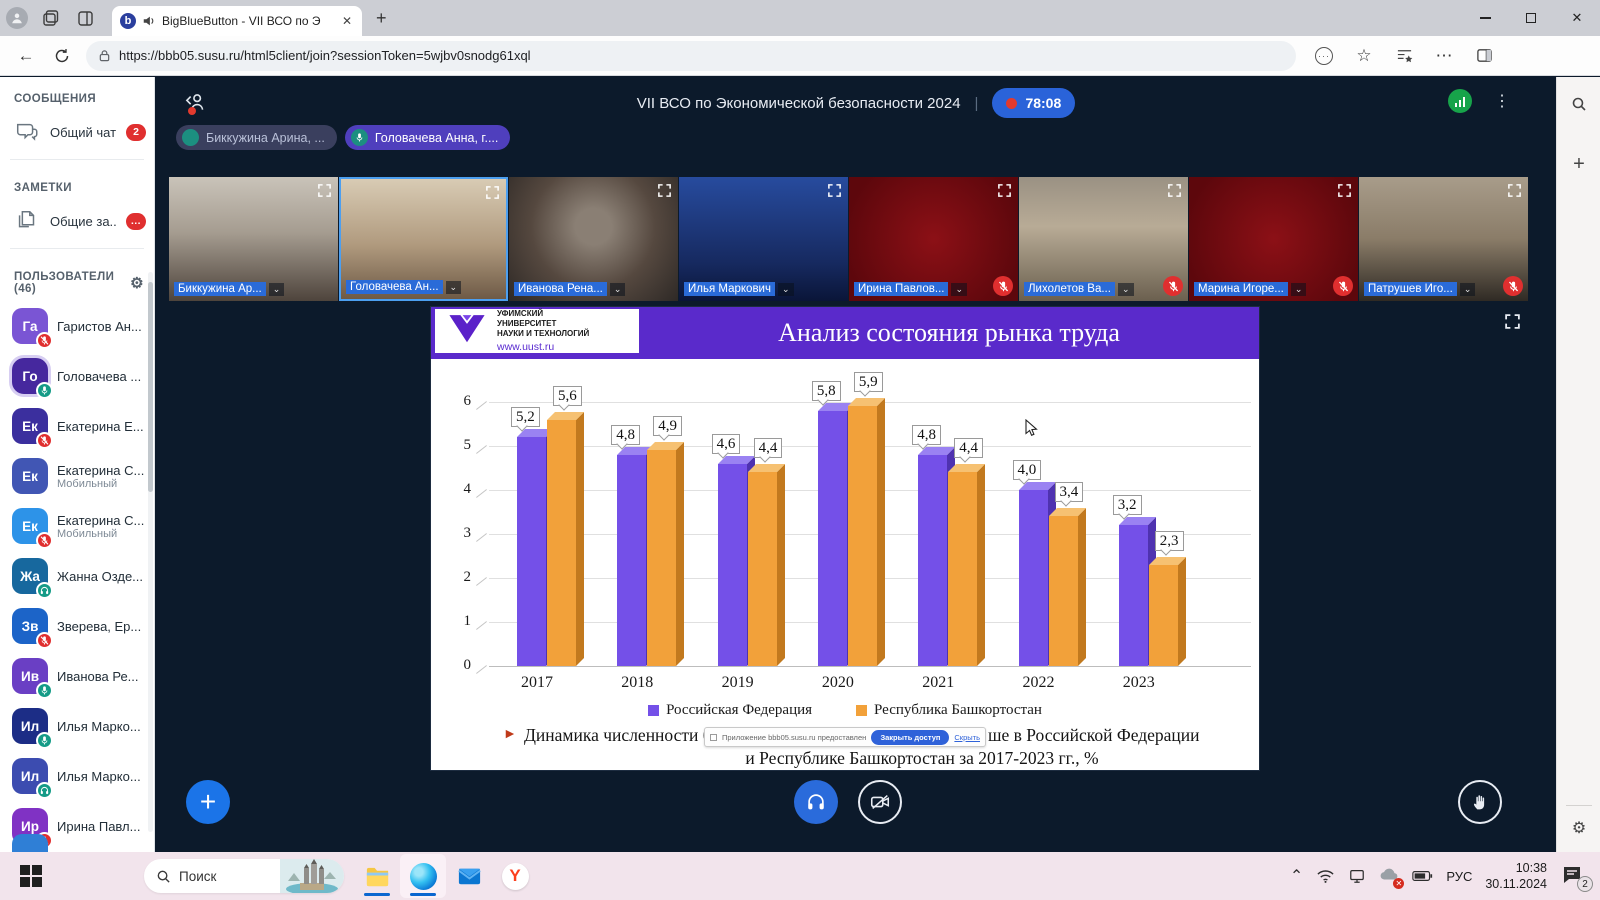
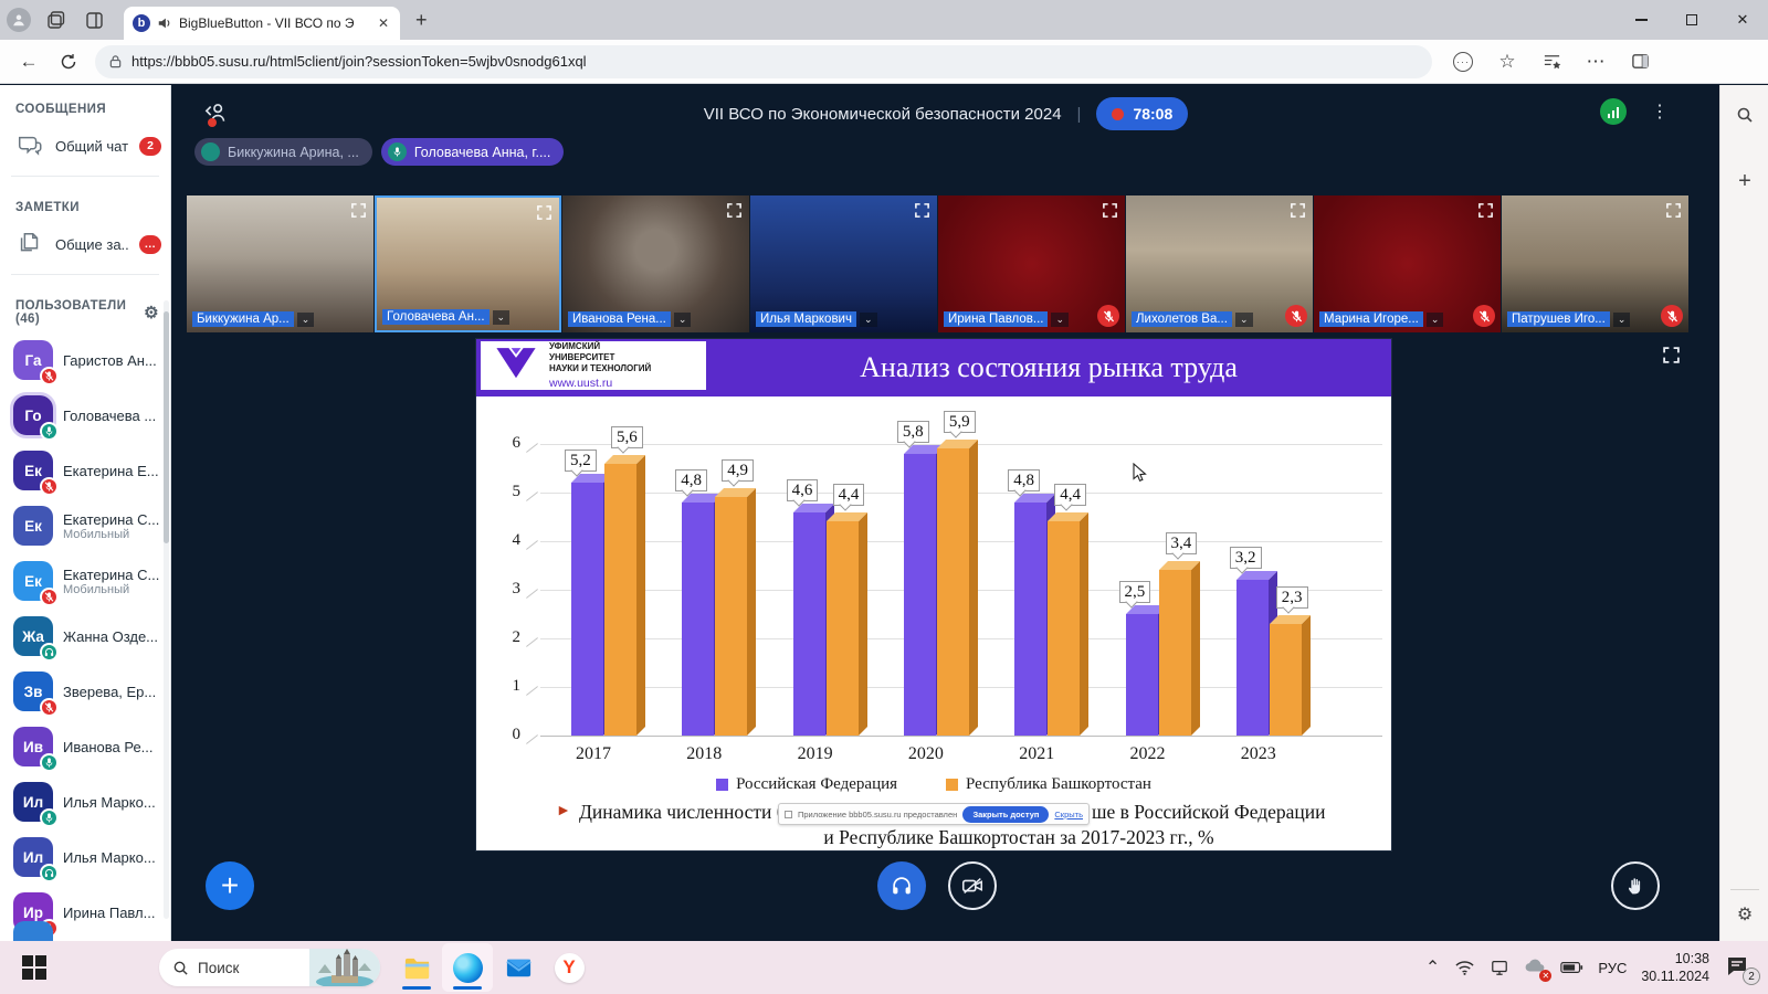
Российская Федерация/2022: 4,0 -> 2,5
